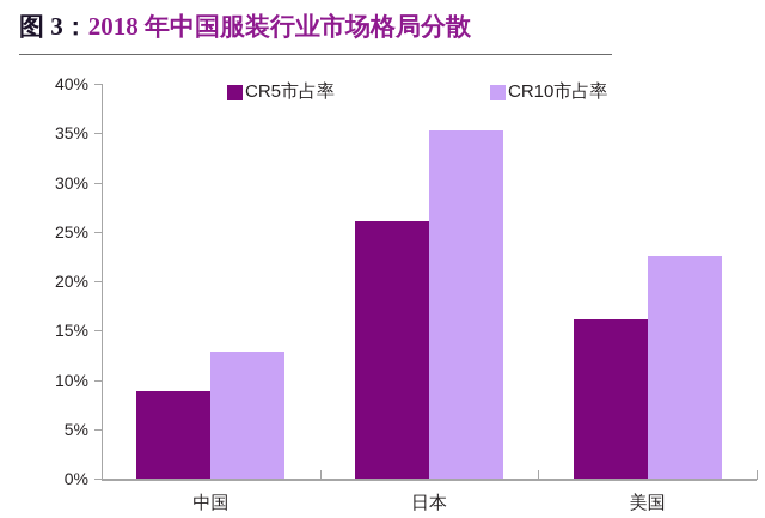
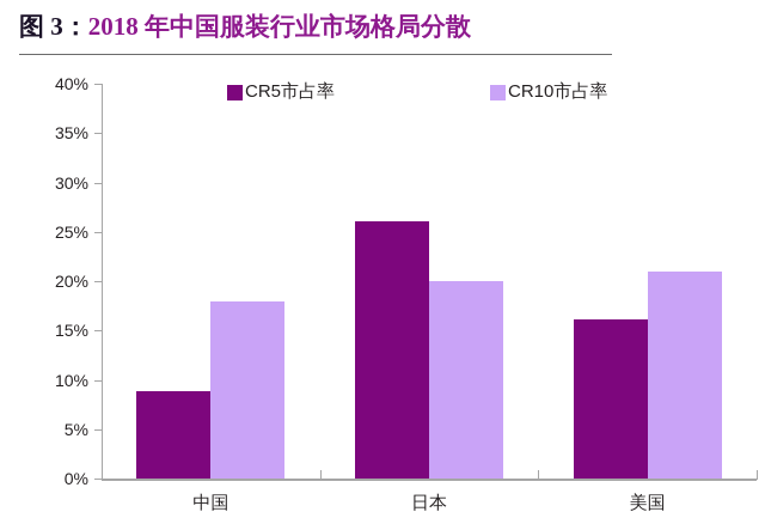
CR10市占率/中国: 13% -> 18%
CR10市占率/日本: 35% -> 20%
CR10市占率/美国: 23% -> 21%
